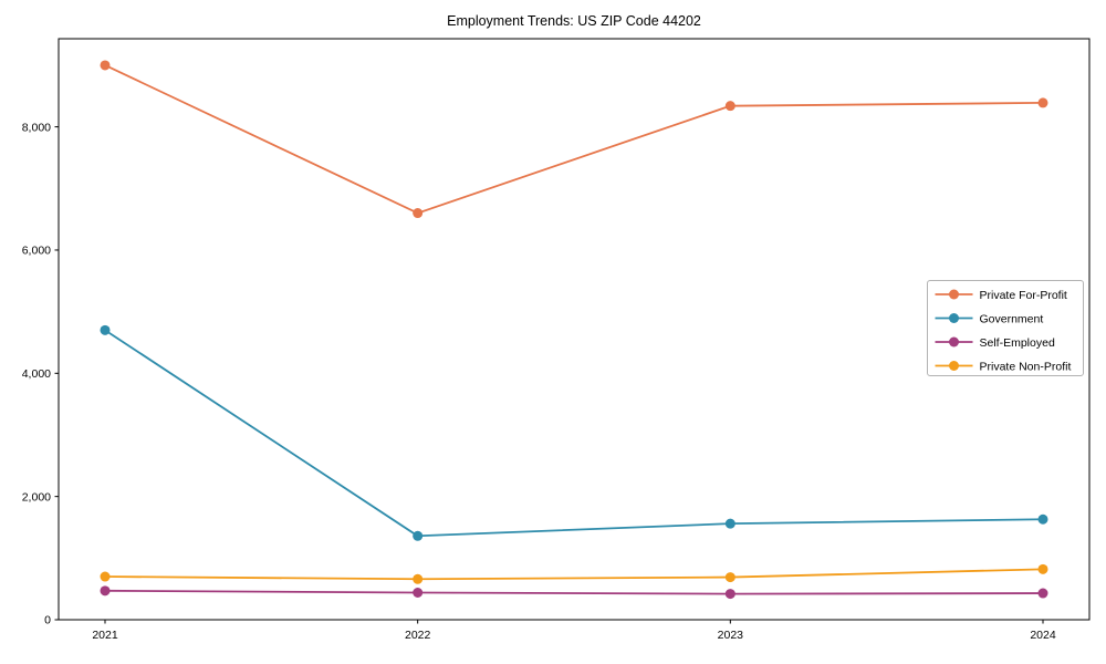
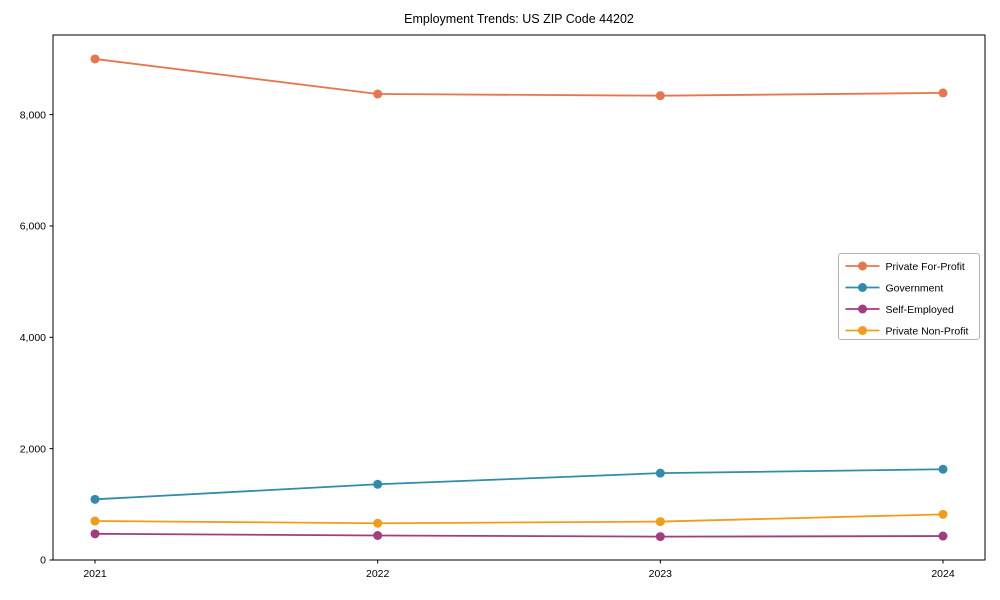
Government/2021: 4700 -> 1100
Private For-Profit/2022: 6600 -> 8400
